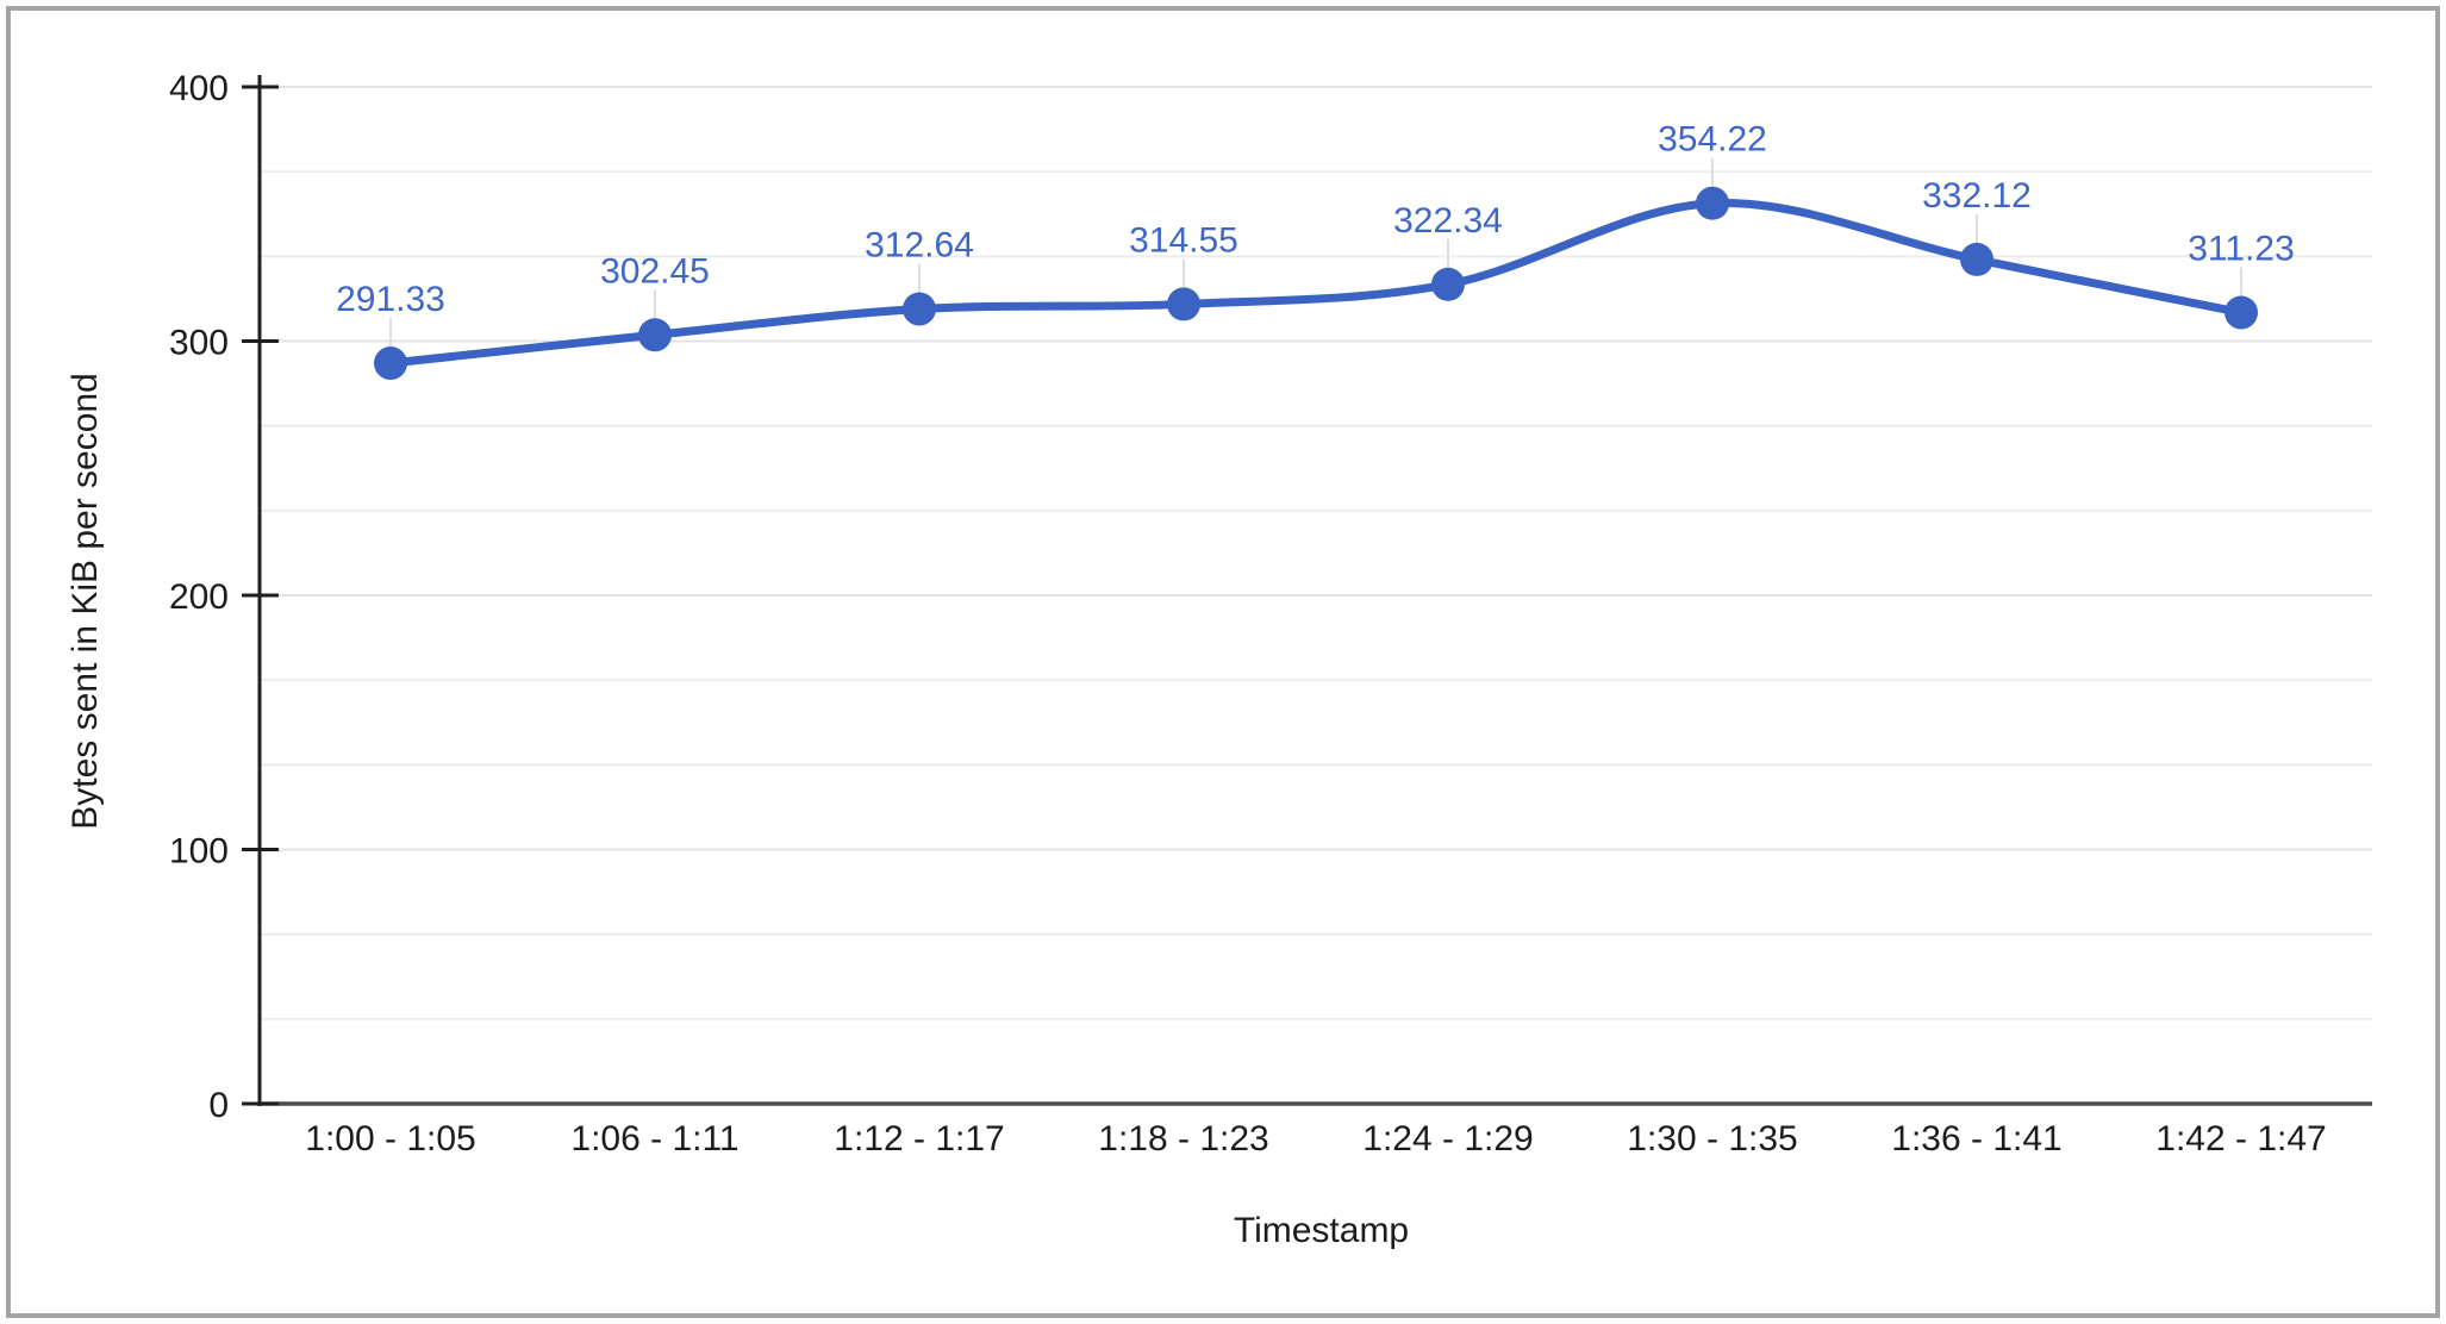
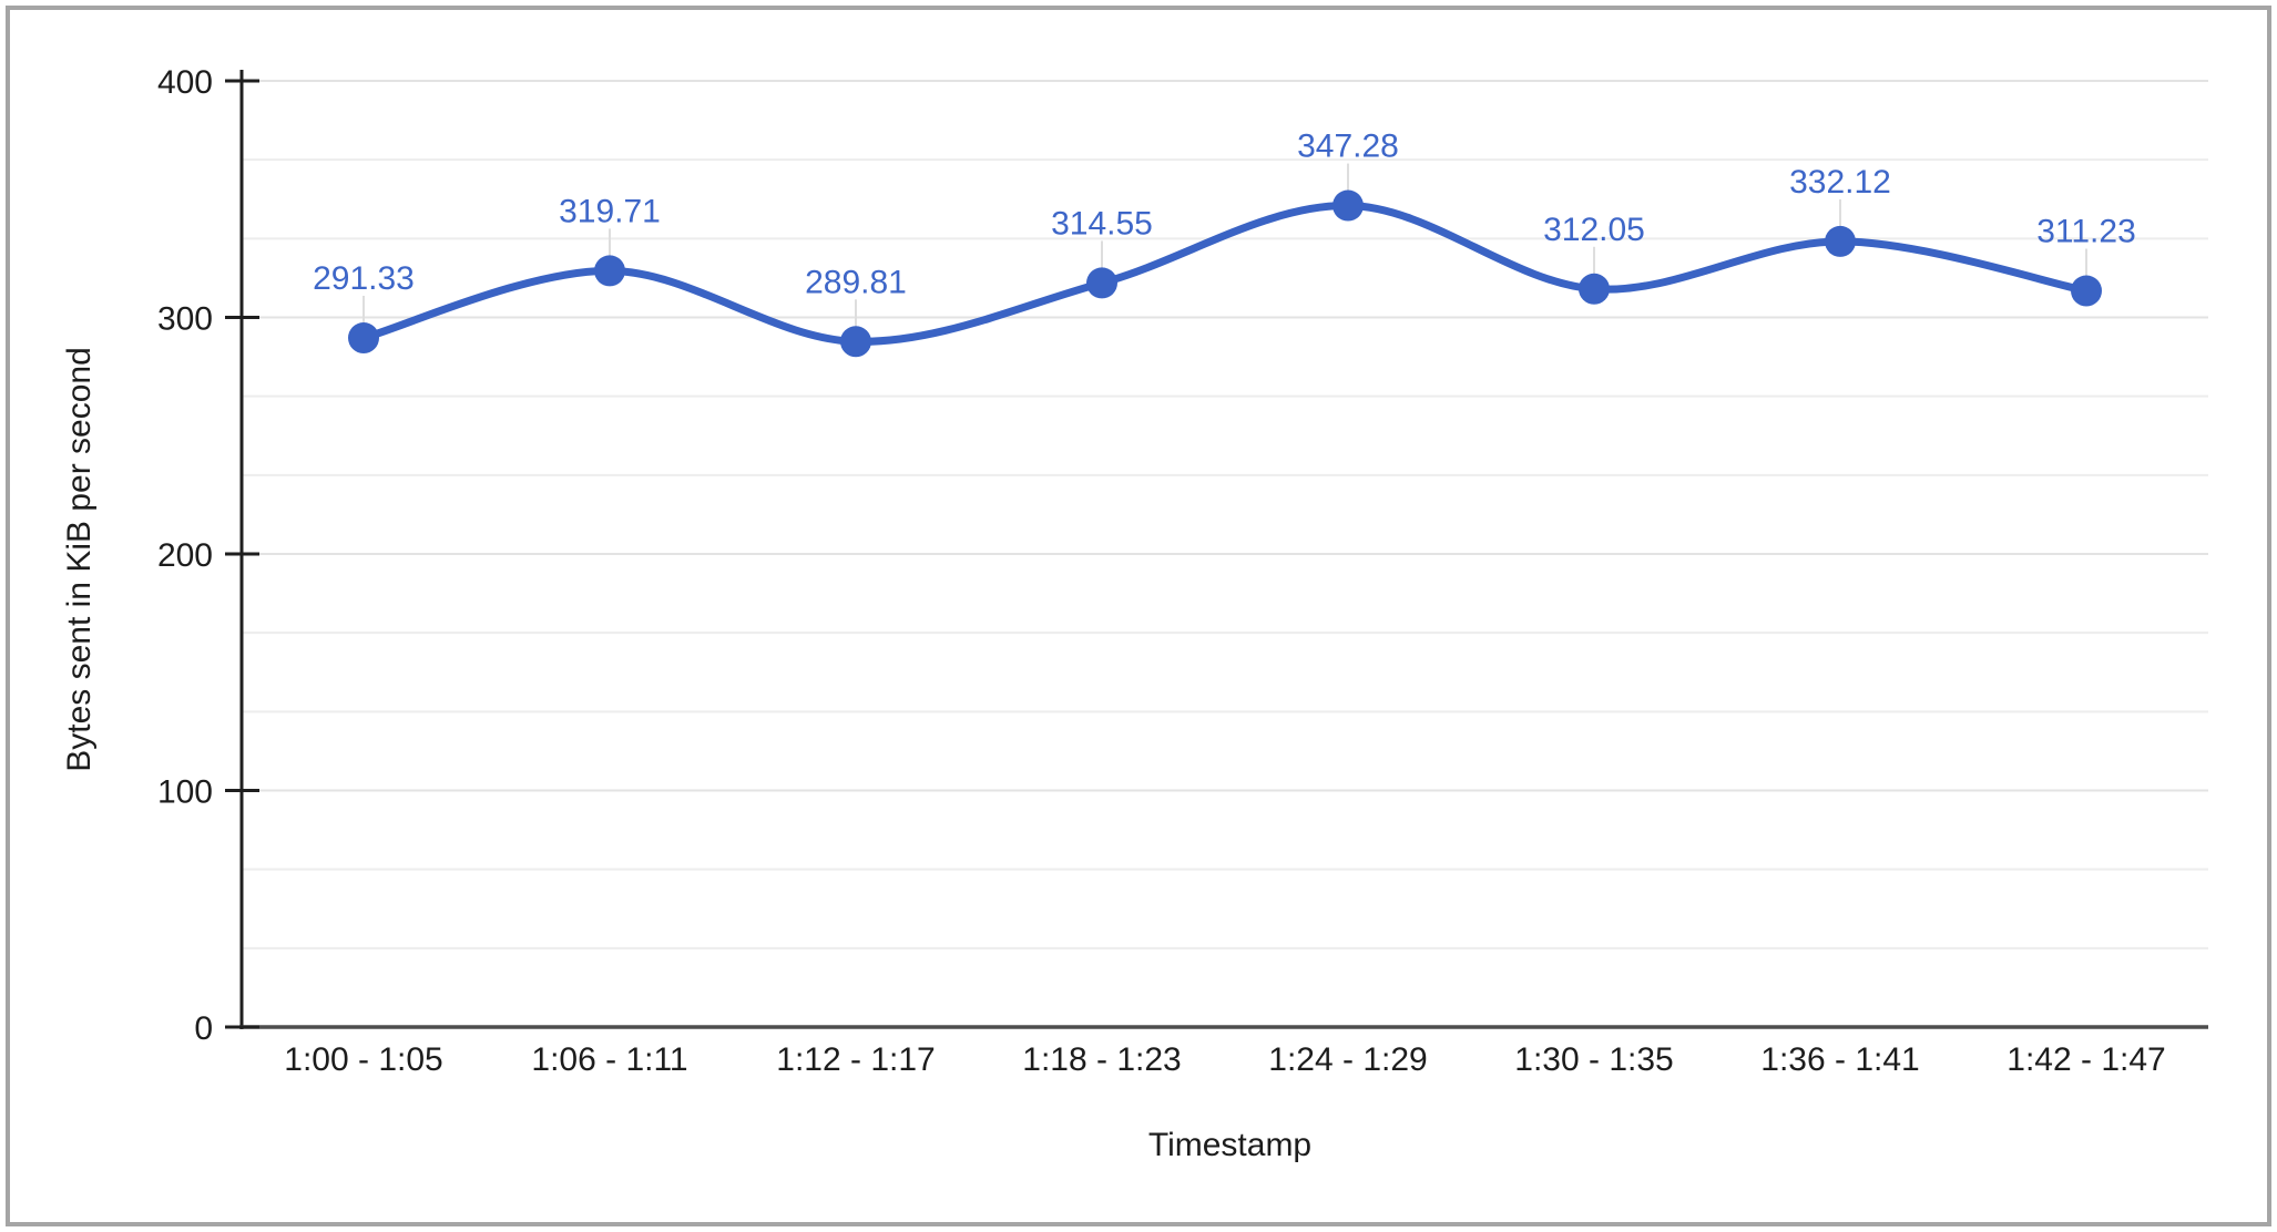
1:06 - 1:11: 302.45 -> 319.71
1:12 - 1:17: 312.64 -> 289.81
1:24 - 1:29: 322.34 -> 347.28
1:30 - 1:35: 354.22 -> 312.05
